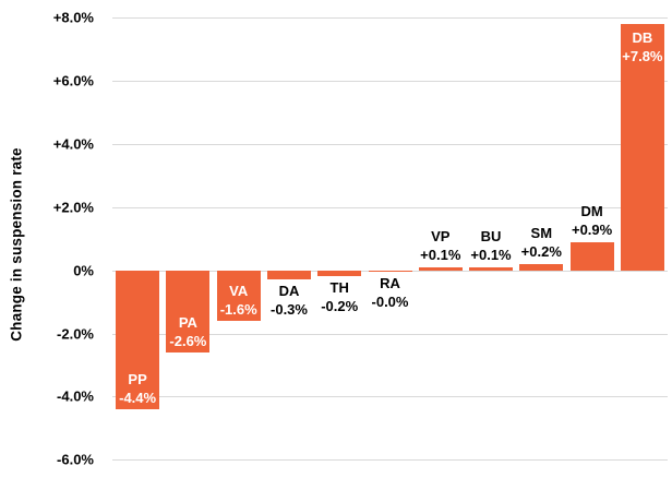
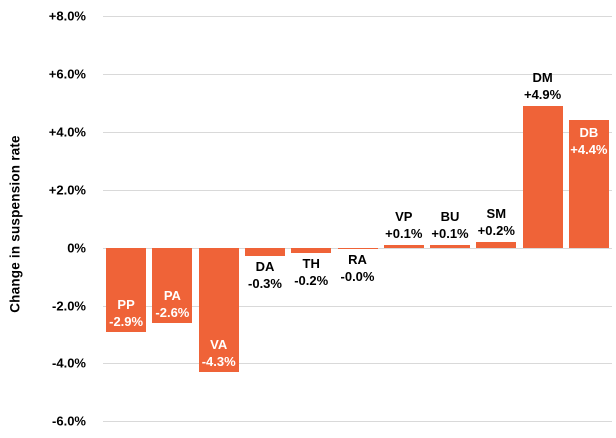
PP: -4.4% -> -2.9%
VA: -1.6% -> -4.3%
DM: +0.9% -> +4.9%
DB: +7.8% -> +4.4%
